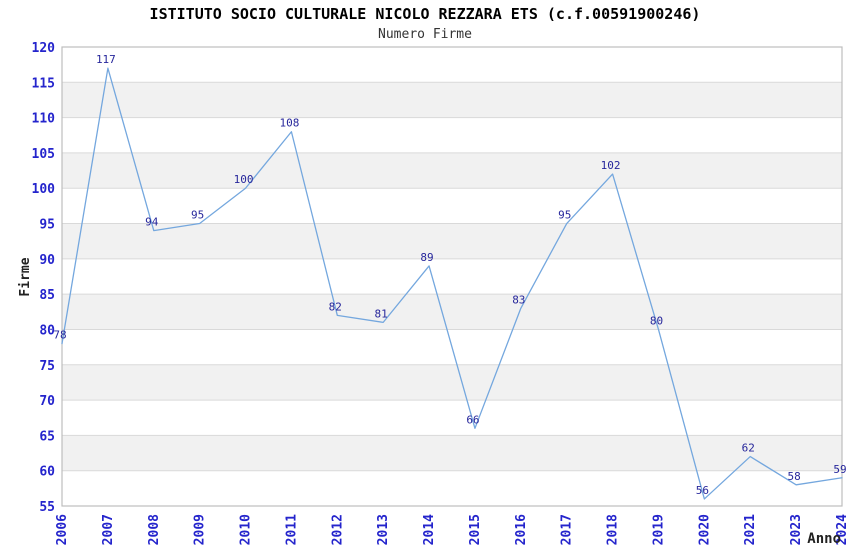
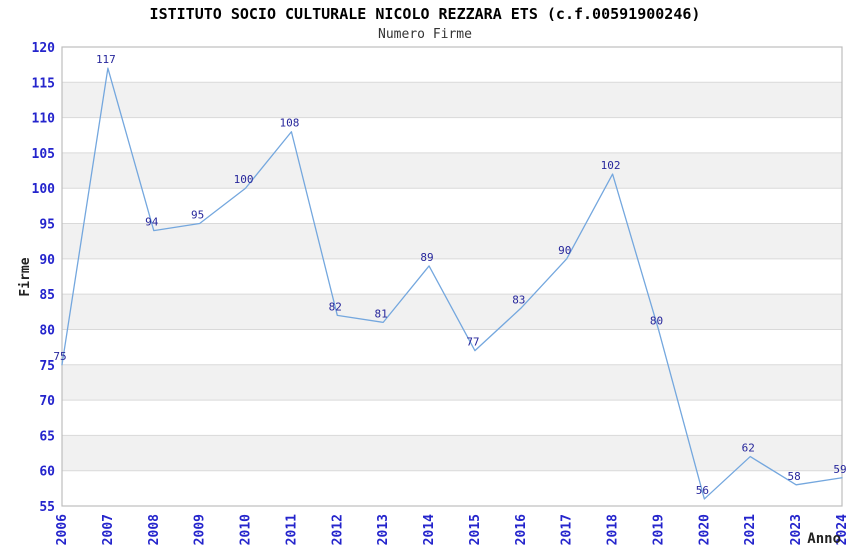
2006: 78 -> 75
2015: 66 -> 77
2017: 95 -> 90
